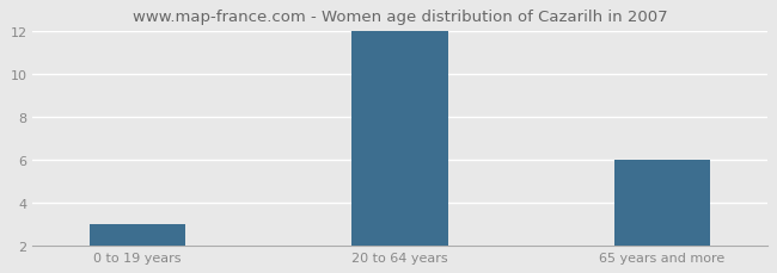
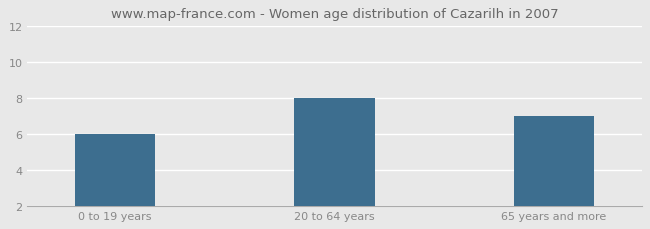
0 to 19 years: 3 -> 6
20 to 64 years: 12 -> 8
65 years and more: 6 -> 7
